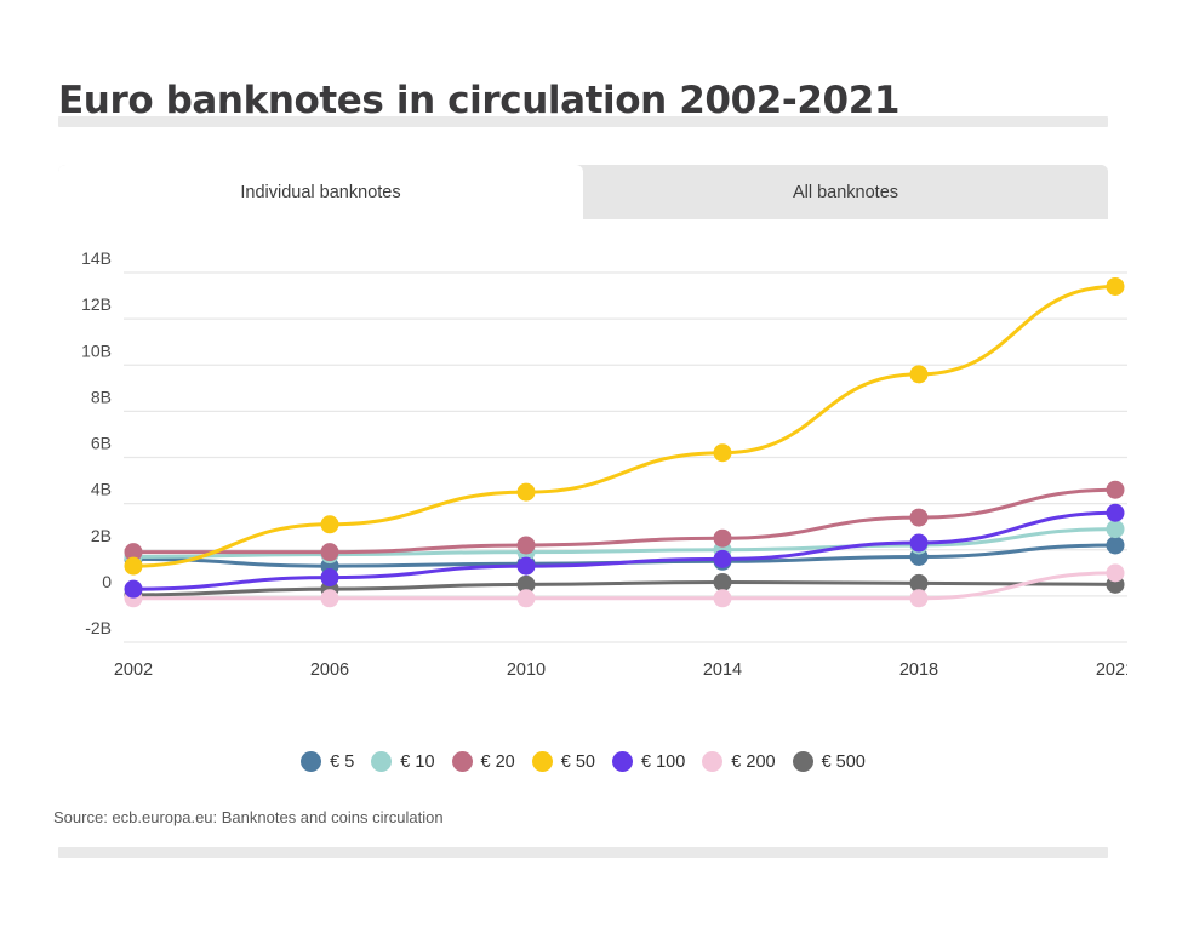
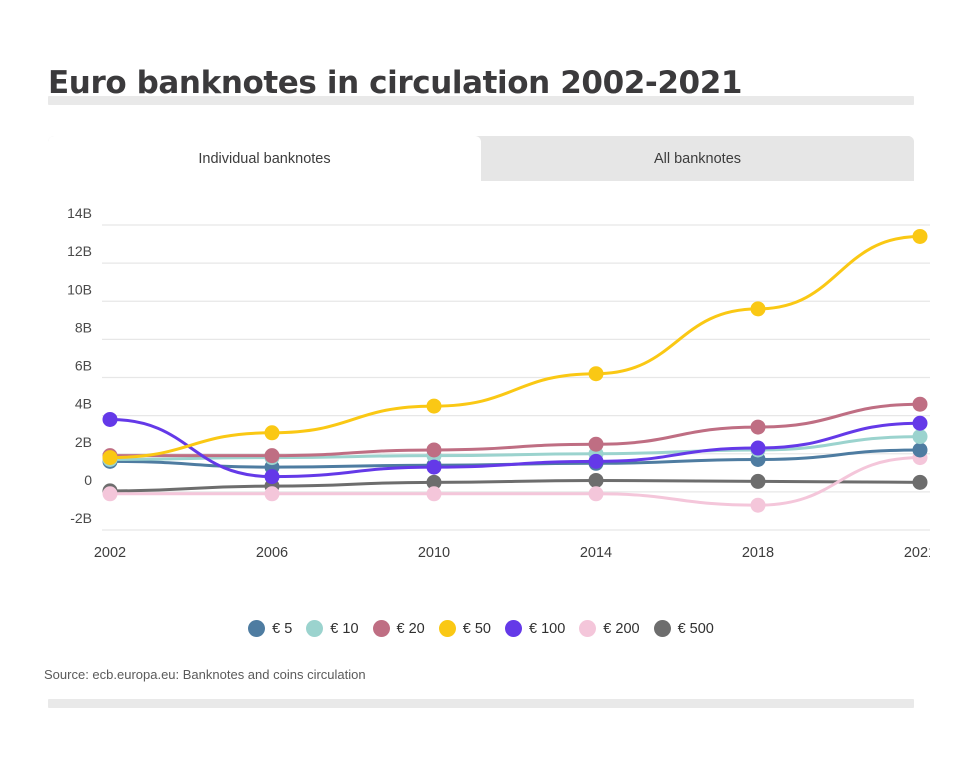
€ 50/2002: 1.3B -> 1.8B
€ 100/2002: 0.3B -> 3.8B
€ 200/2018: -0.1B -> -0.7B
€ 200/2021: 1.0B -> 1.8B
